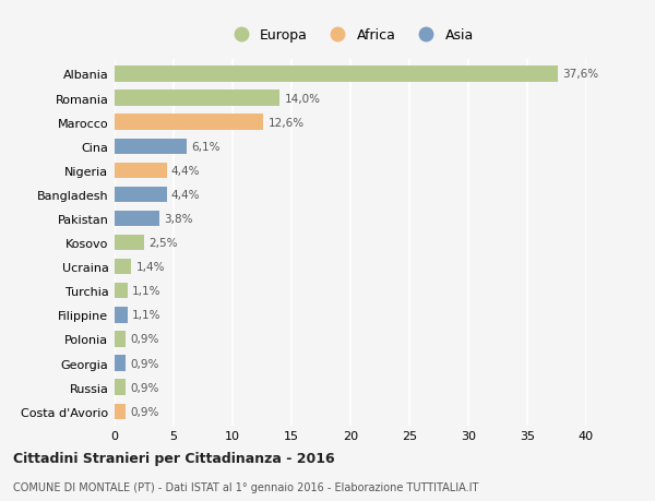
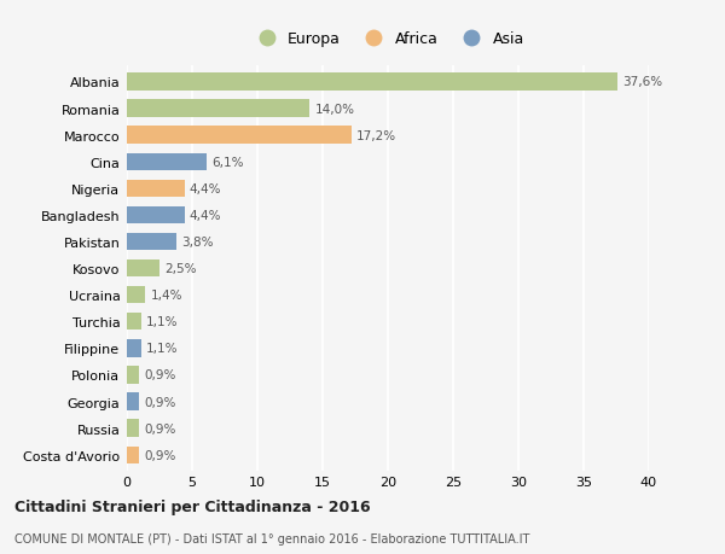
Marocco: 12,6% -> 17,2%
